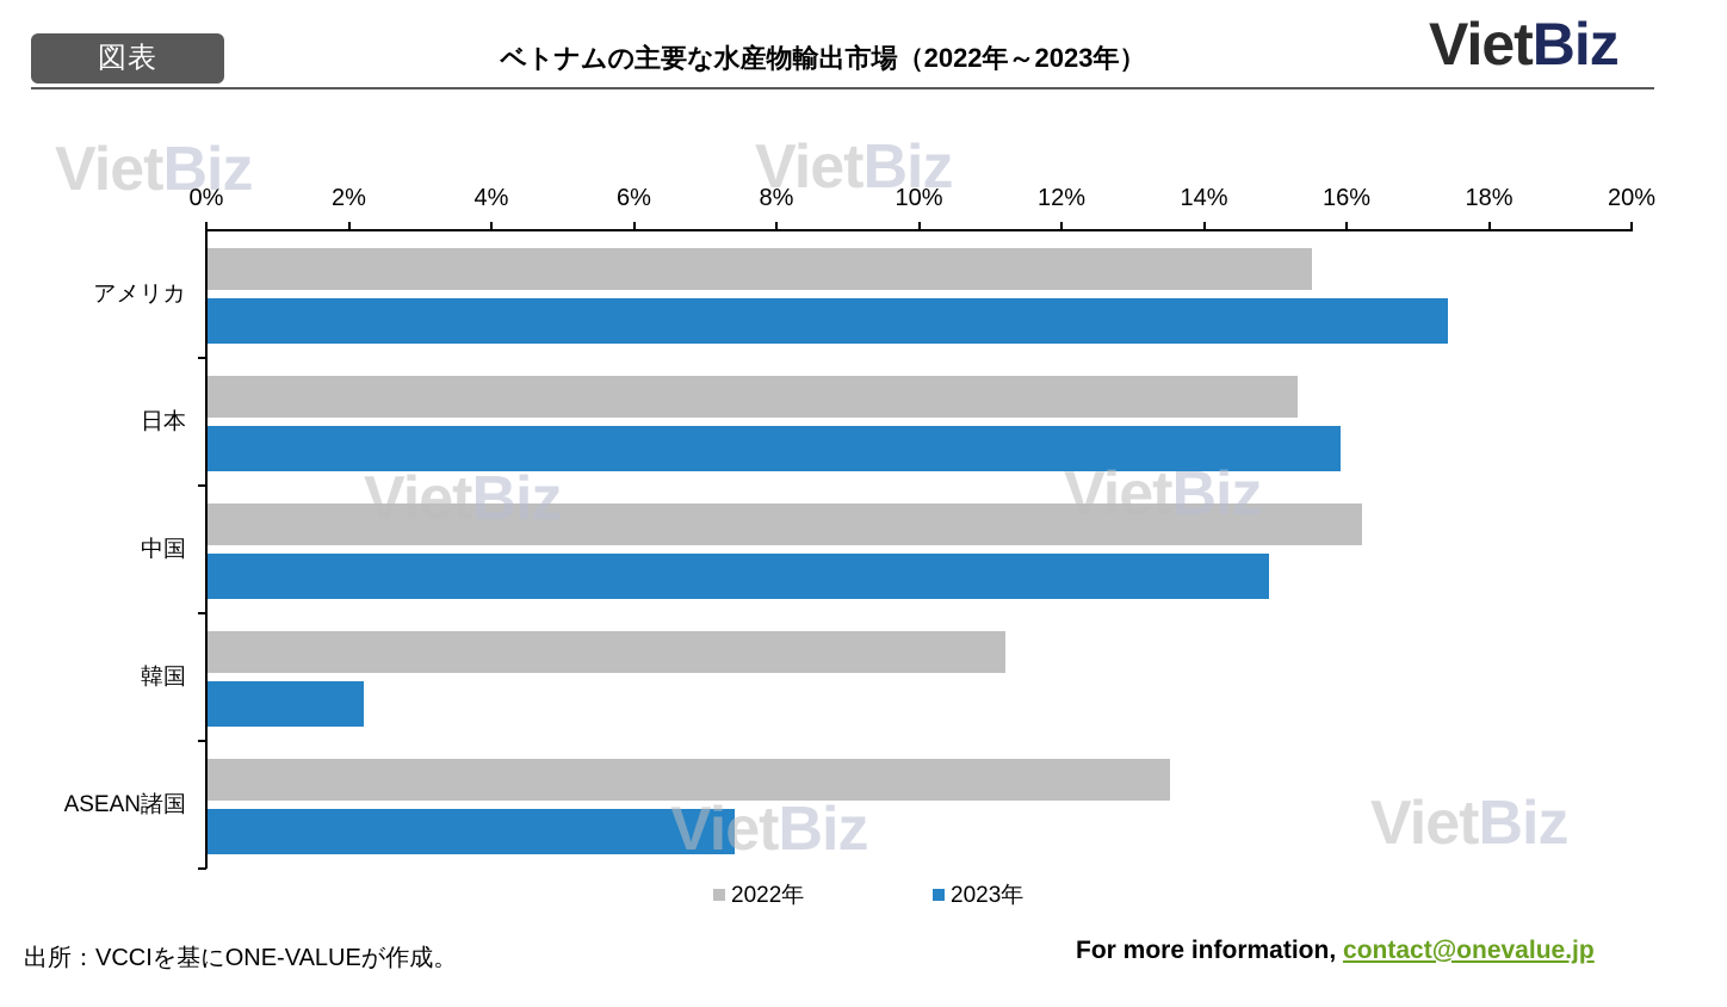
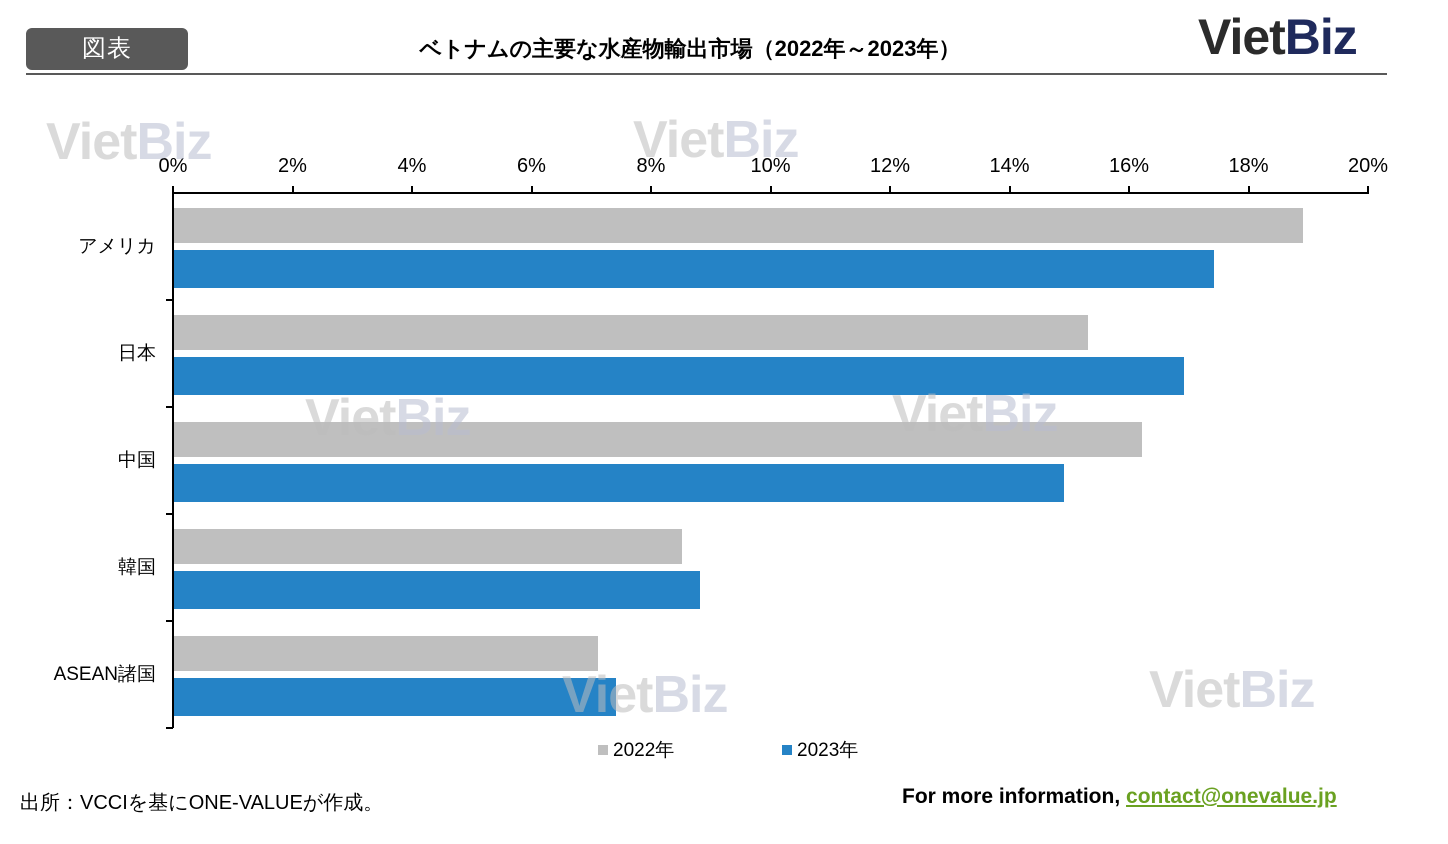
2022年/アメリカ: 15.5% -> 18.9%
2023年/日本: 15.9% -> 16.9%
2022年/韓国: 11.2% -> 8.5%
2023年/韓国: 2.2% -> 8.8%
2022年/ASEAN諸国: 13.5% -> 7.1%
